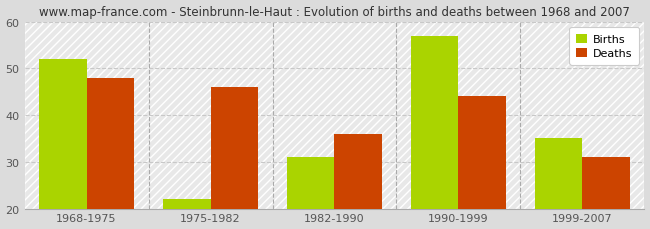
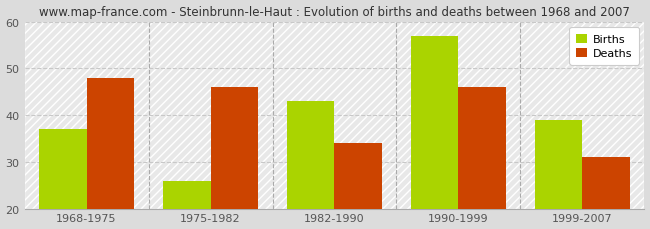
Births/1968-1975: 52 -> 37
Births/1975-1982: 22 -> 26
Births/1982-1990: 31 -> 43
Deaths/1982-1990: 36 -> 34
Deaths/1990-1999: 44 -> 46
Births/1999-2007: 35 -> 39
